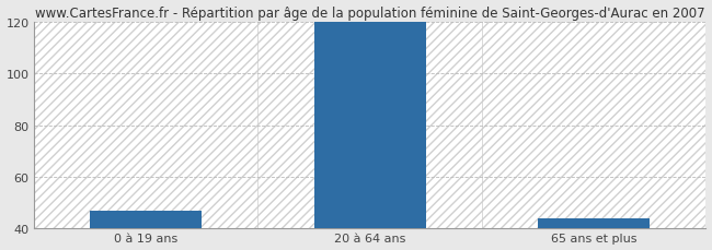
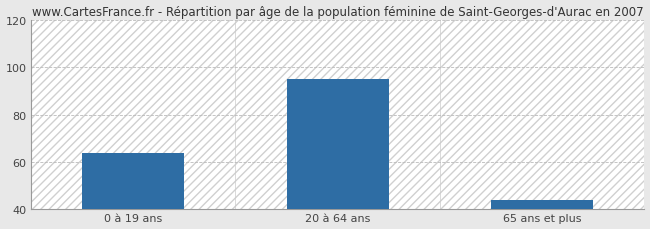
0 à 19 ans: 47 -> 64
20 à 64 ans: 120 -> 95
